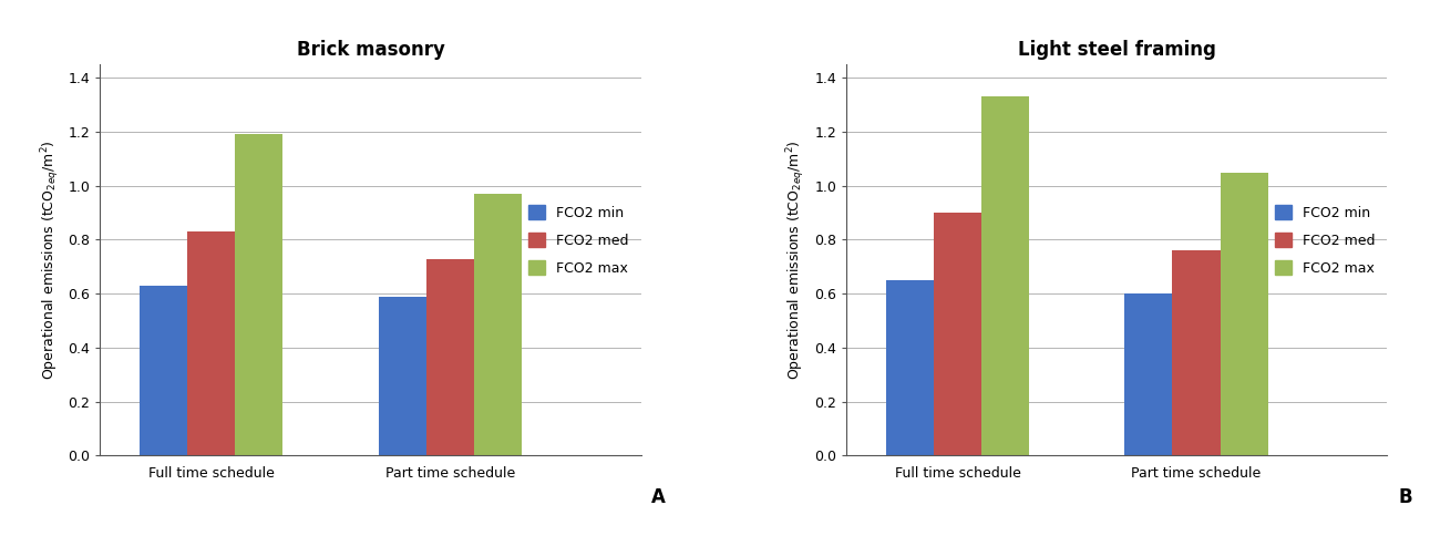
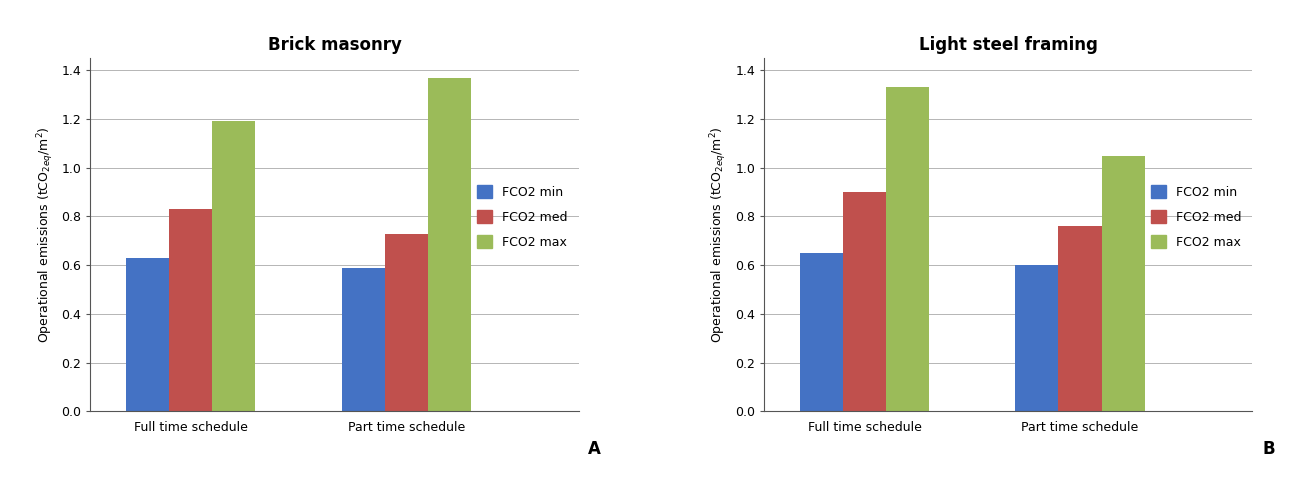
Brick masonry/FCO2 max/Part time schedule: 0.97 -> 1.37
